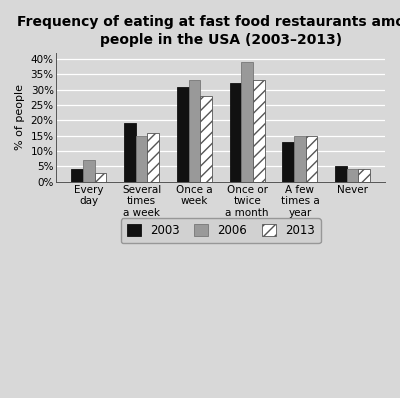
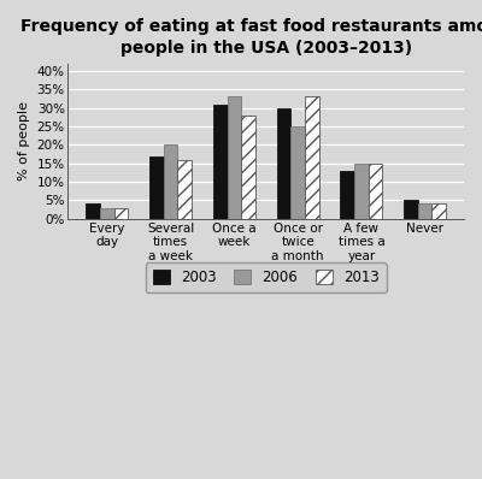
2006/Every day: 7% -> 3%
2003/Several times a week: 19% -> 17%
2006/Several times a week: 15% -> 20%
2003/Once or twice a month: 32% -> 30%
2006/Once or twice a month: 39% -> 25%
